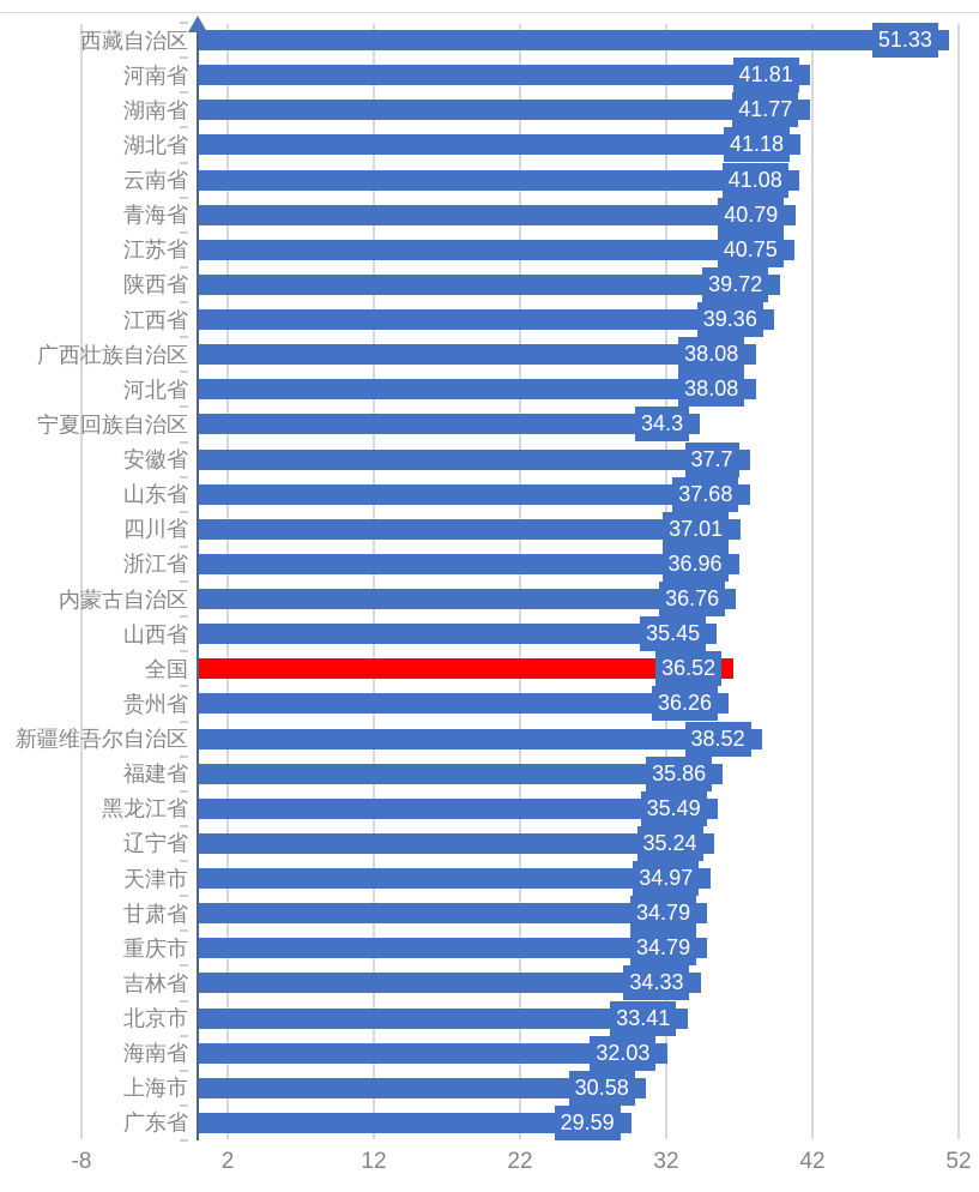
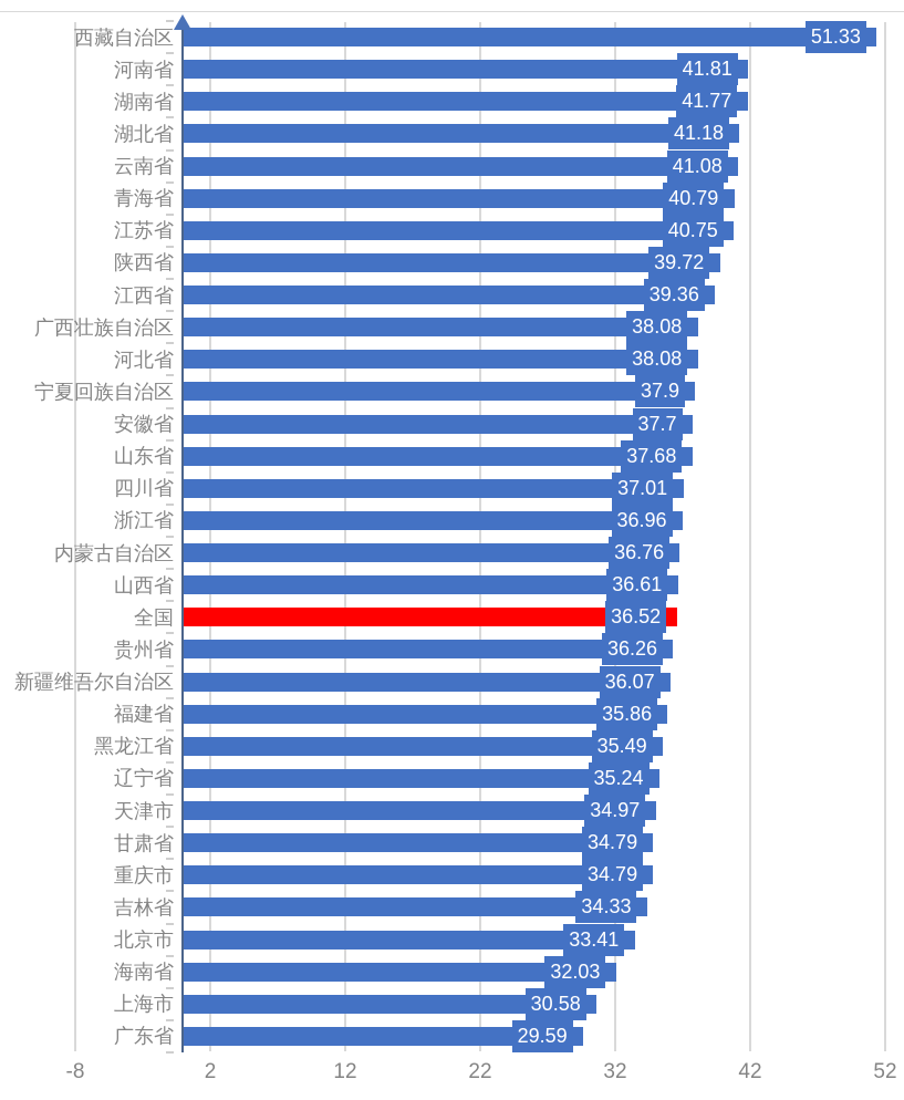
宁夏回族自治区: 34.3 -> 37.9
山西省: 35.45 -> 36.61
新疆维吾尔自治区: 38.52 -> 36.07
